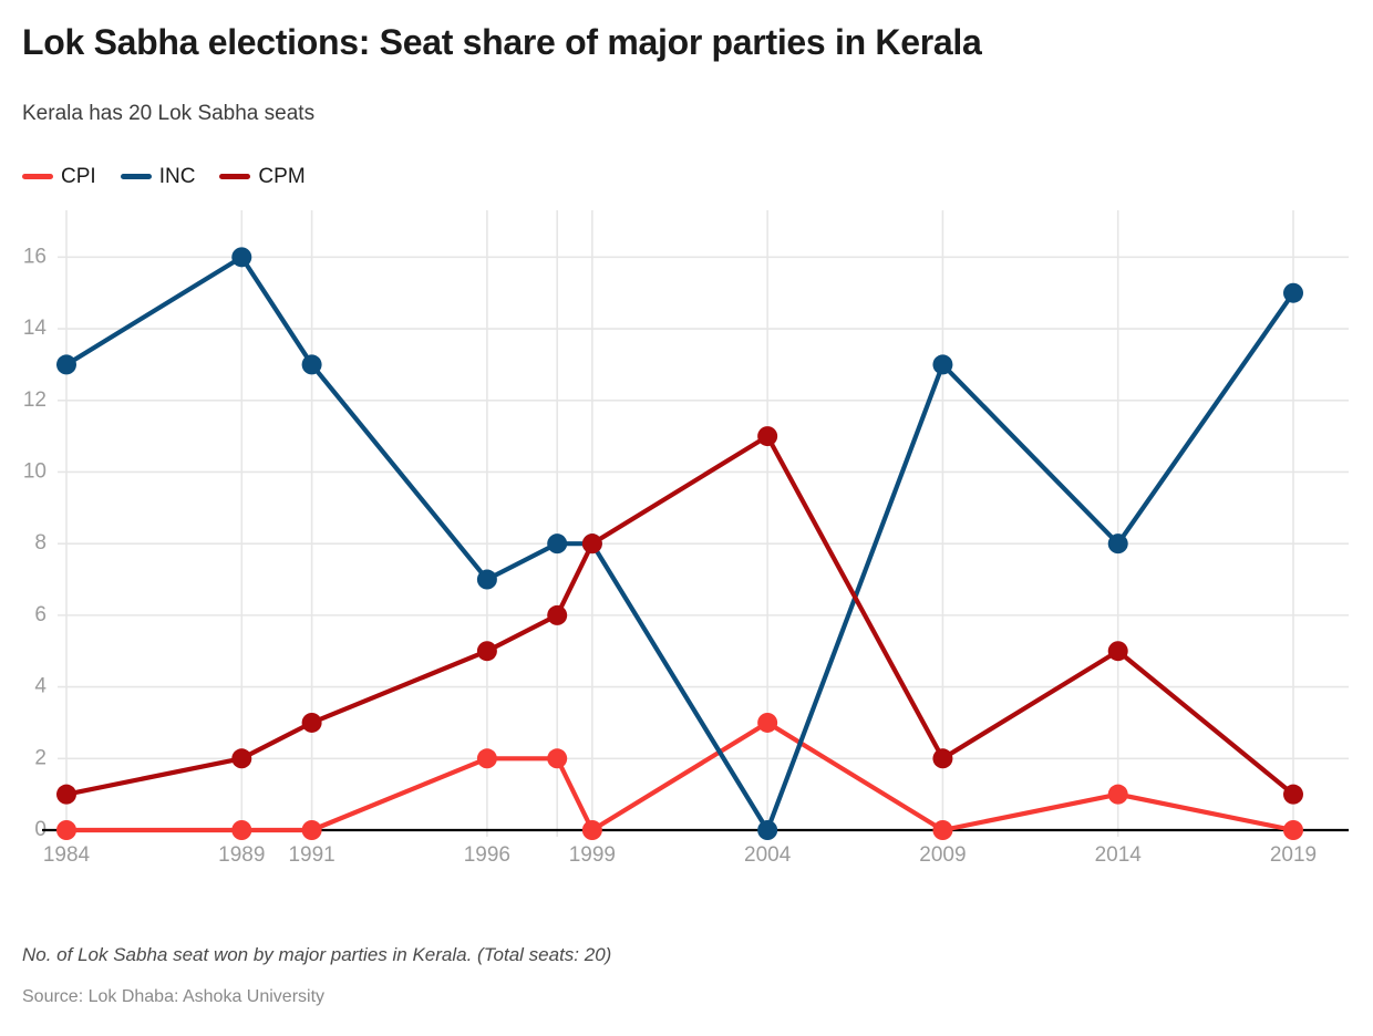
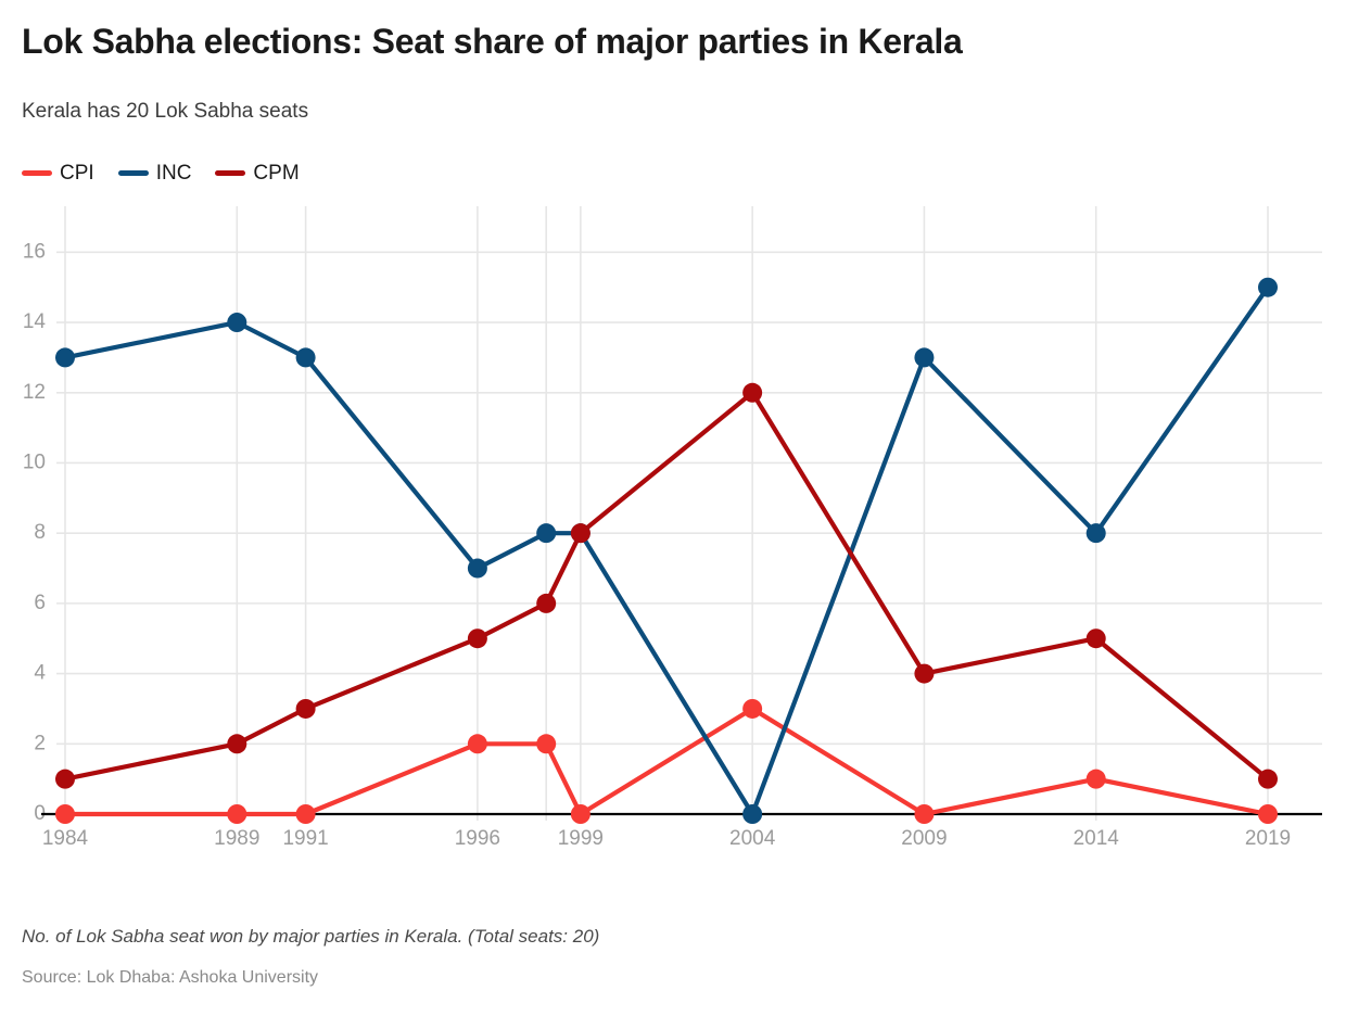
INC/1989: 16 -> 14
CPM/2004: 11 -> 12
CPM/2009: 2 -> 4
